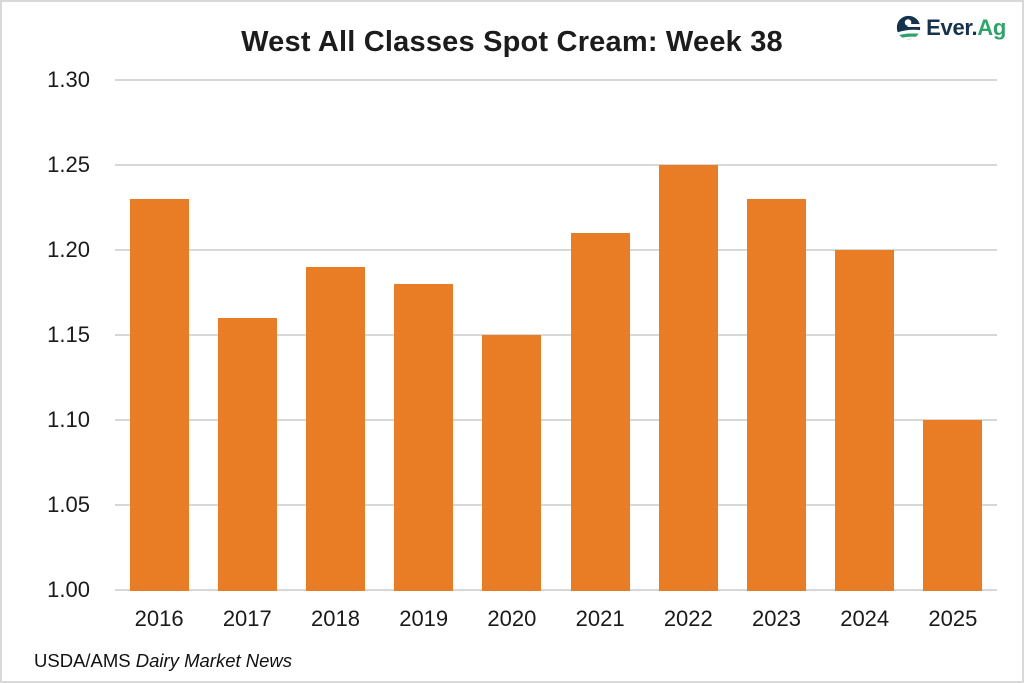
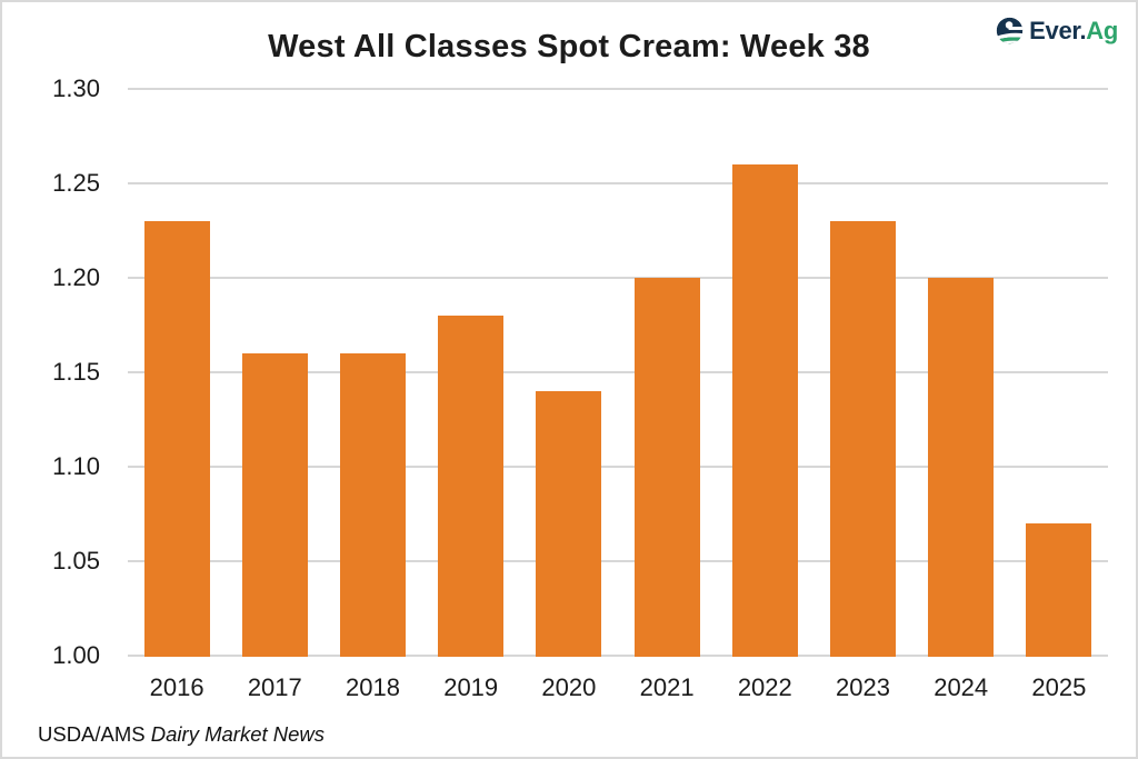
2018: 1.19 -> 1.16
2020: 1.15 -> 1.14
2021: 1.21 -> 1.20
2022: 1.25 -> 1.26
2025: 1.10 -> 1.07
